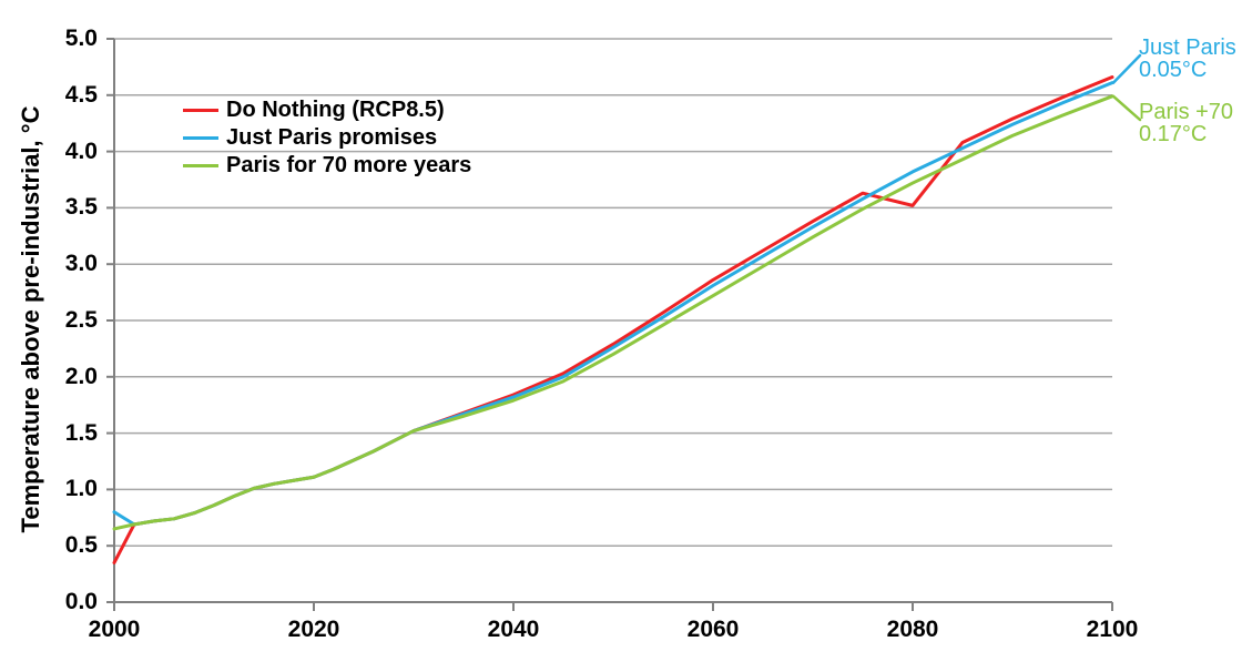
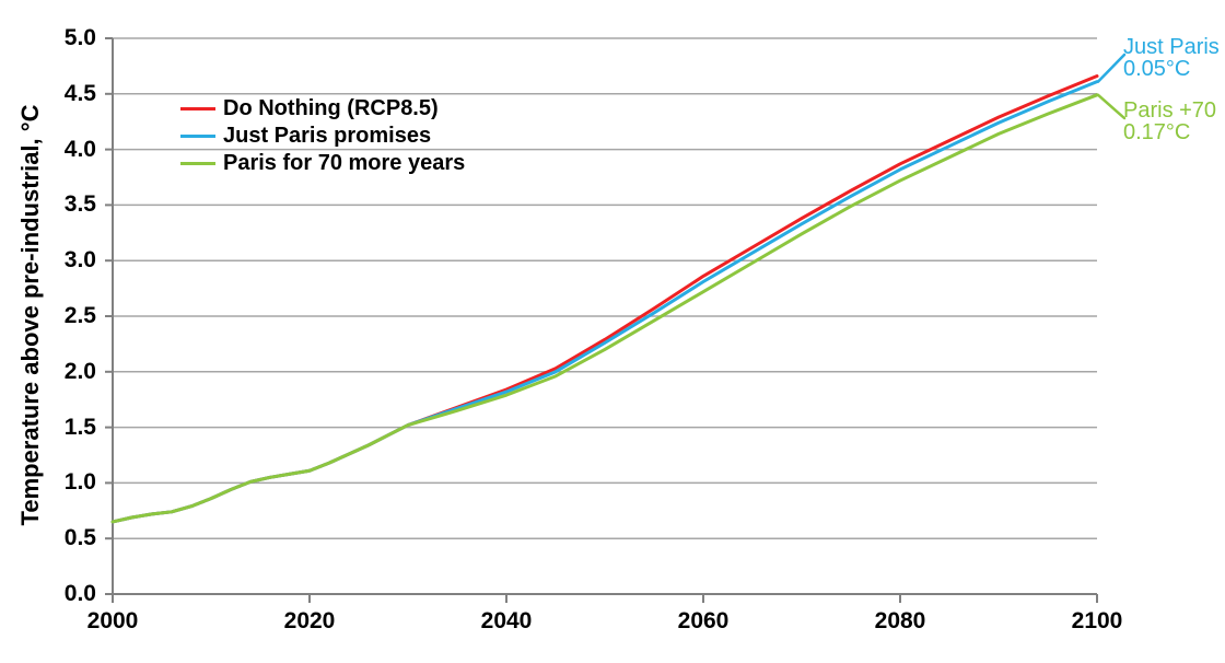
Do Nothing (RCP8.5)/2000: 0.35 -> 0.65
Just Paris promises/2000: 0.80 -> 0.65
Do Nothing (RCP8.5)/2080: 3.52 -> 3.87
